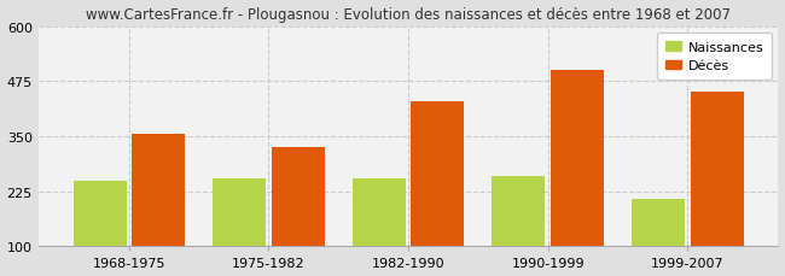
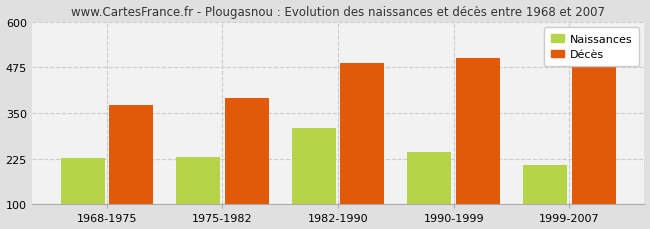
Naissances/1968-1975: 250 -> 228
Décès/1968-1975: 355 -> 372
Naissances/1975-1982: 255 -> 230
Décès/1975-1982: 325 -> 392
Naissances/1982-1990: 255 -> 308
Décès/1982-1990: 430 -> 487
Naissances/1990-1999: 260 -> 242
Décès/1999-2007: 450 -> 478
